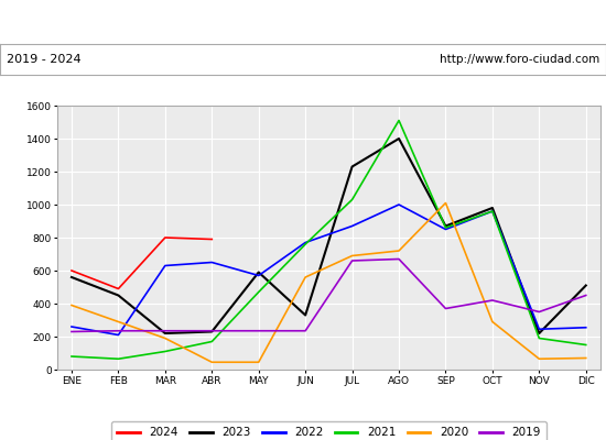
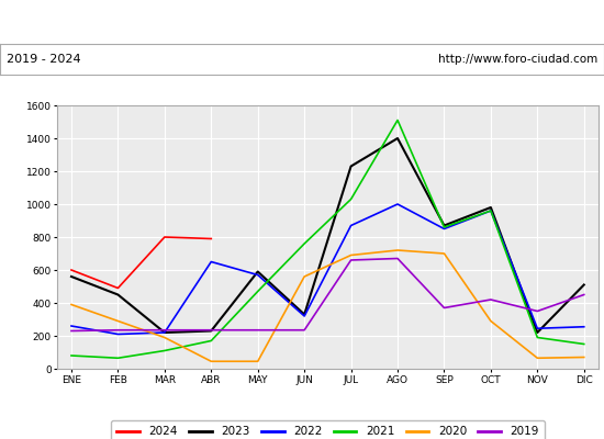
2022/MAR: 630 -> 220
2022/JUN: 770 -> 320
2020/SEP: 1010 -> 700
